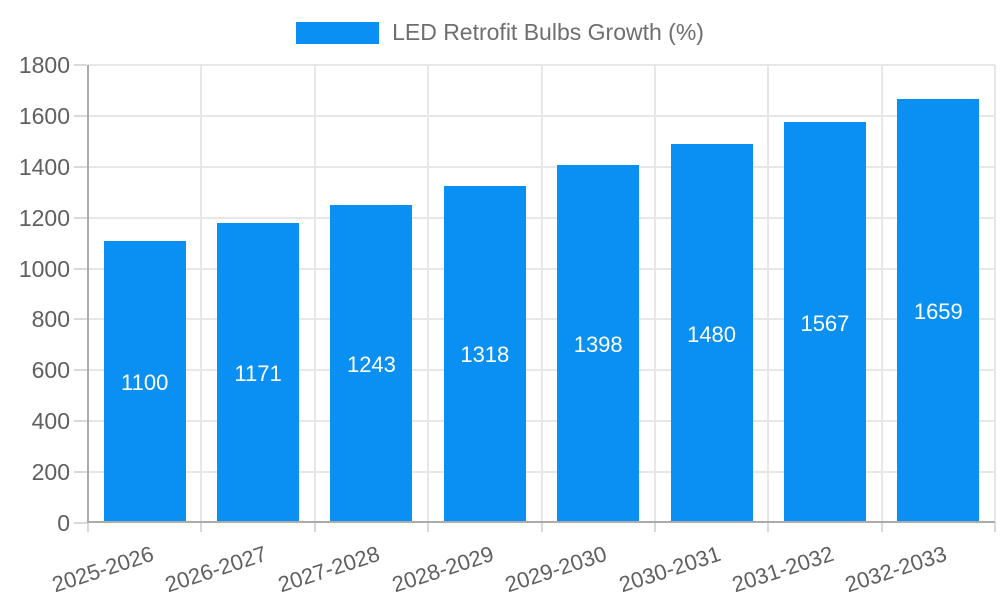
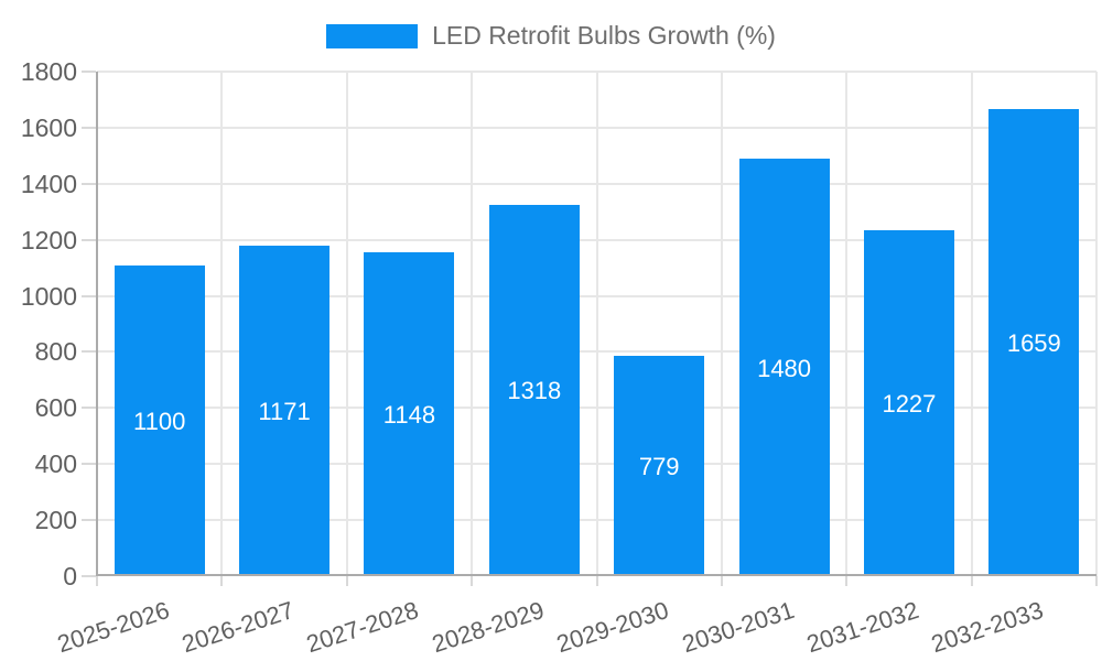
2027-2028: 1243 -> 1148
2029-2030: 1398 -> 779
2031-2032: 1567 -> 1227
